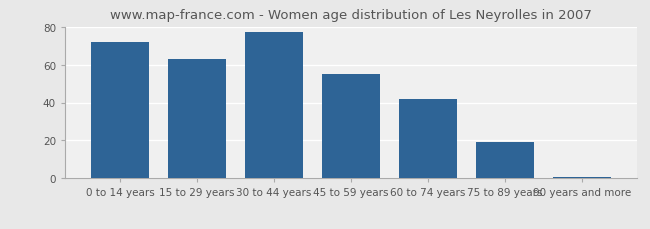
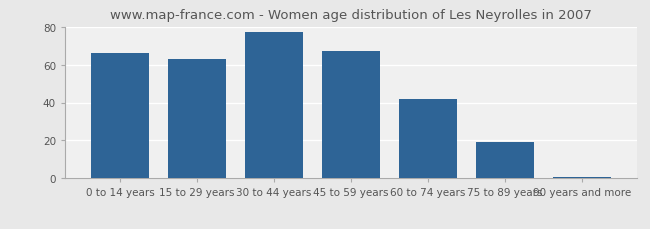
0 to 14 years: 72 -> 66
45 to 59 years: 55 -> 67
